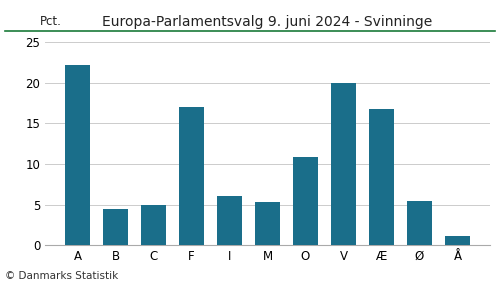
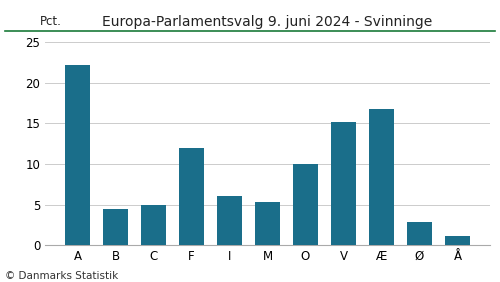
F: 17.0 -> 12.0
O: 10.8 -> 10.0
V: 20.0 -> 15.2
Ø: 5.4 -> 2.9
